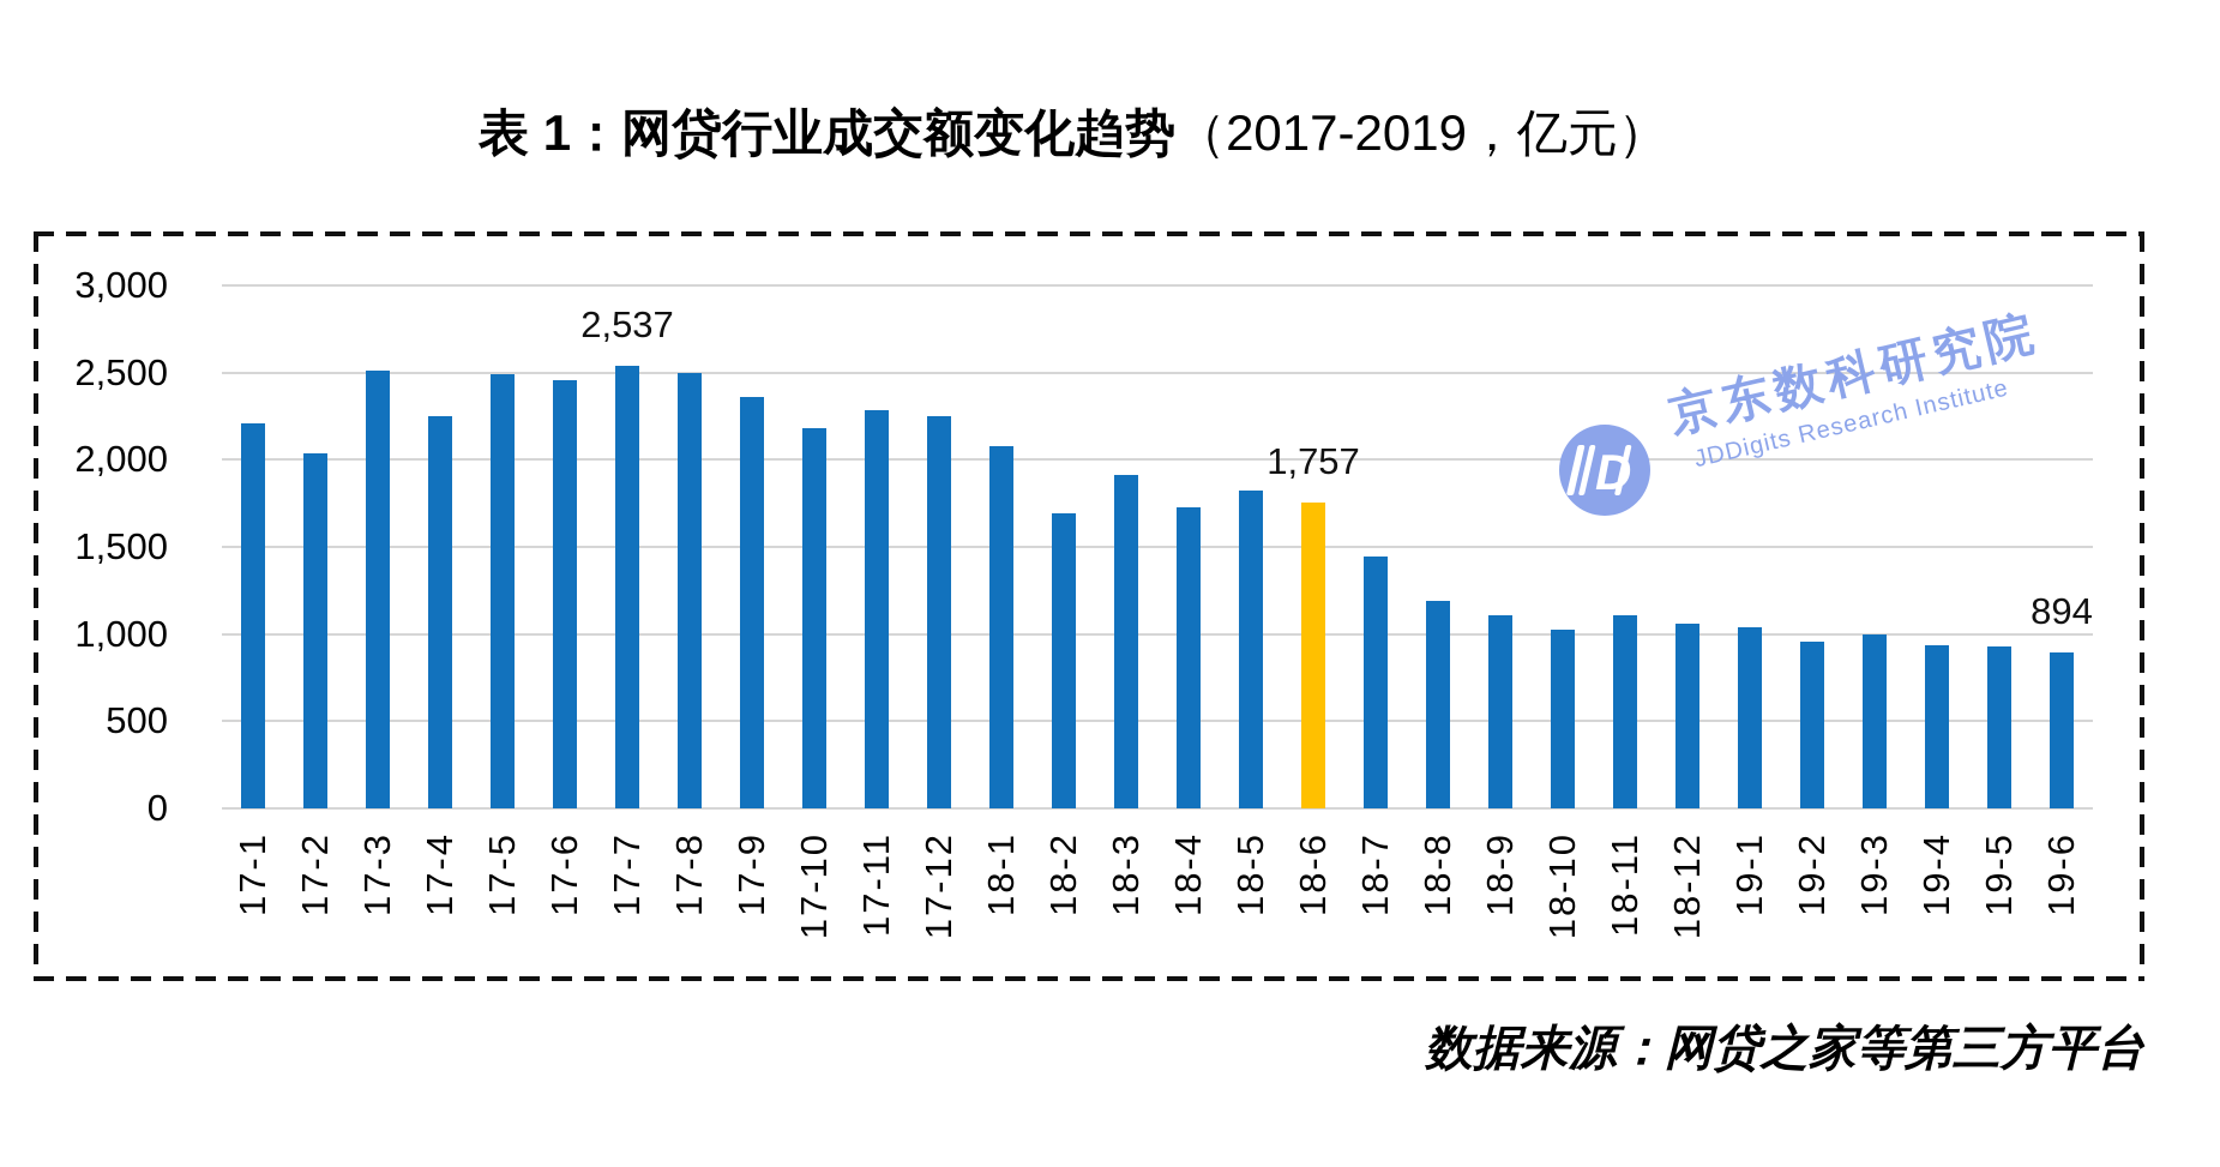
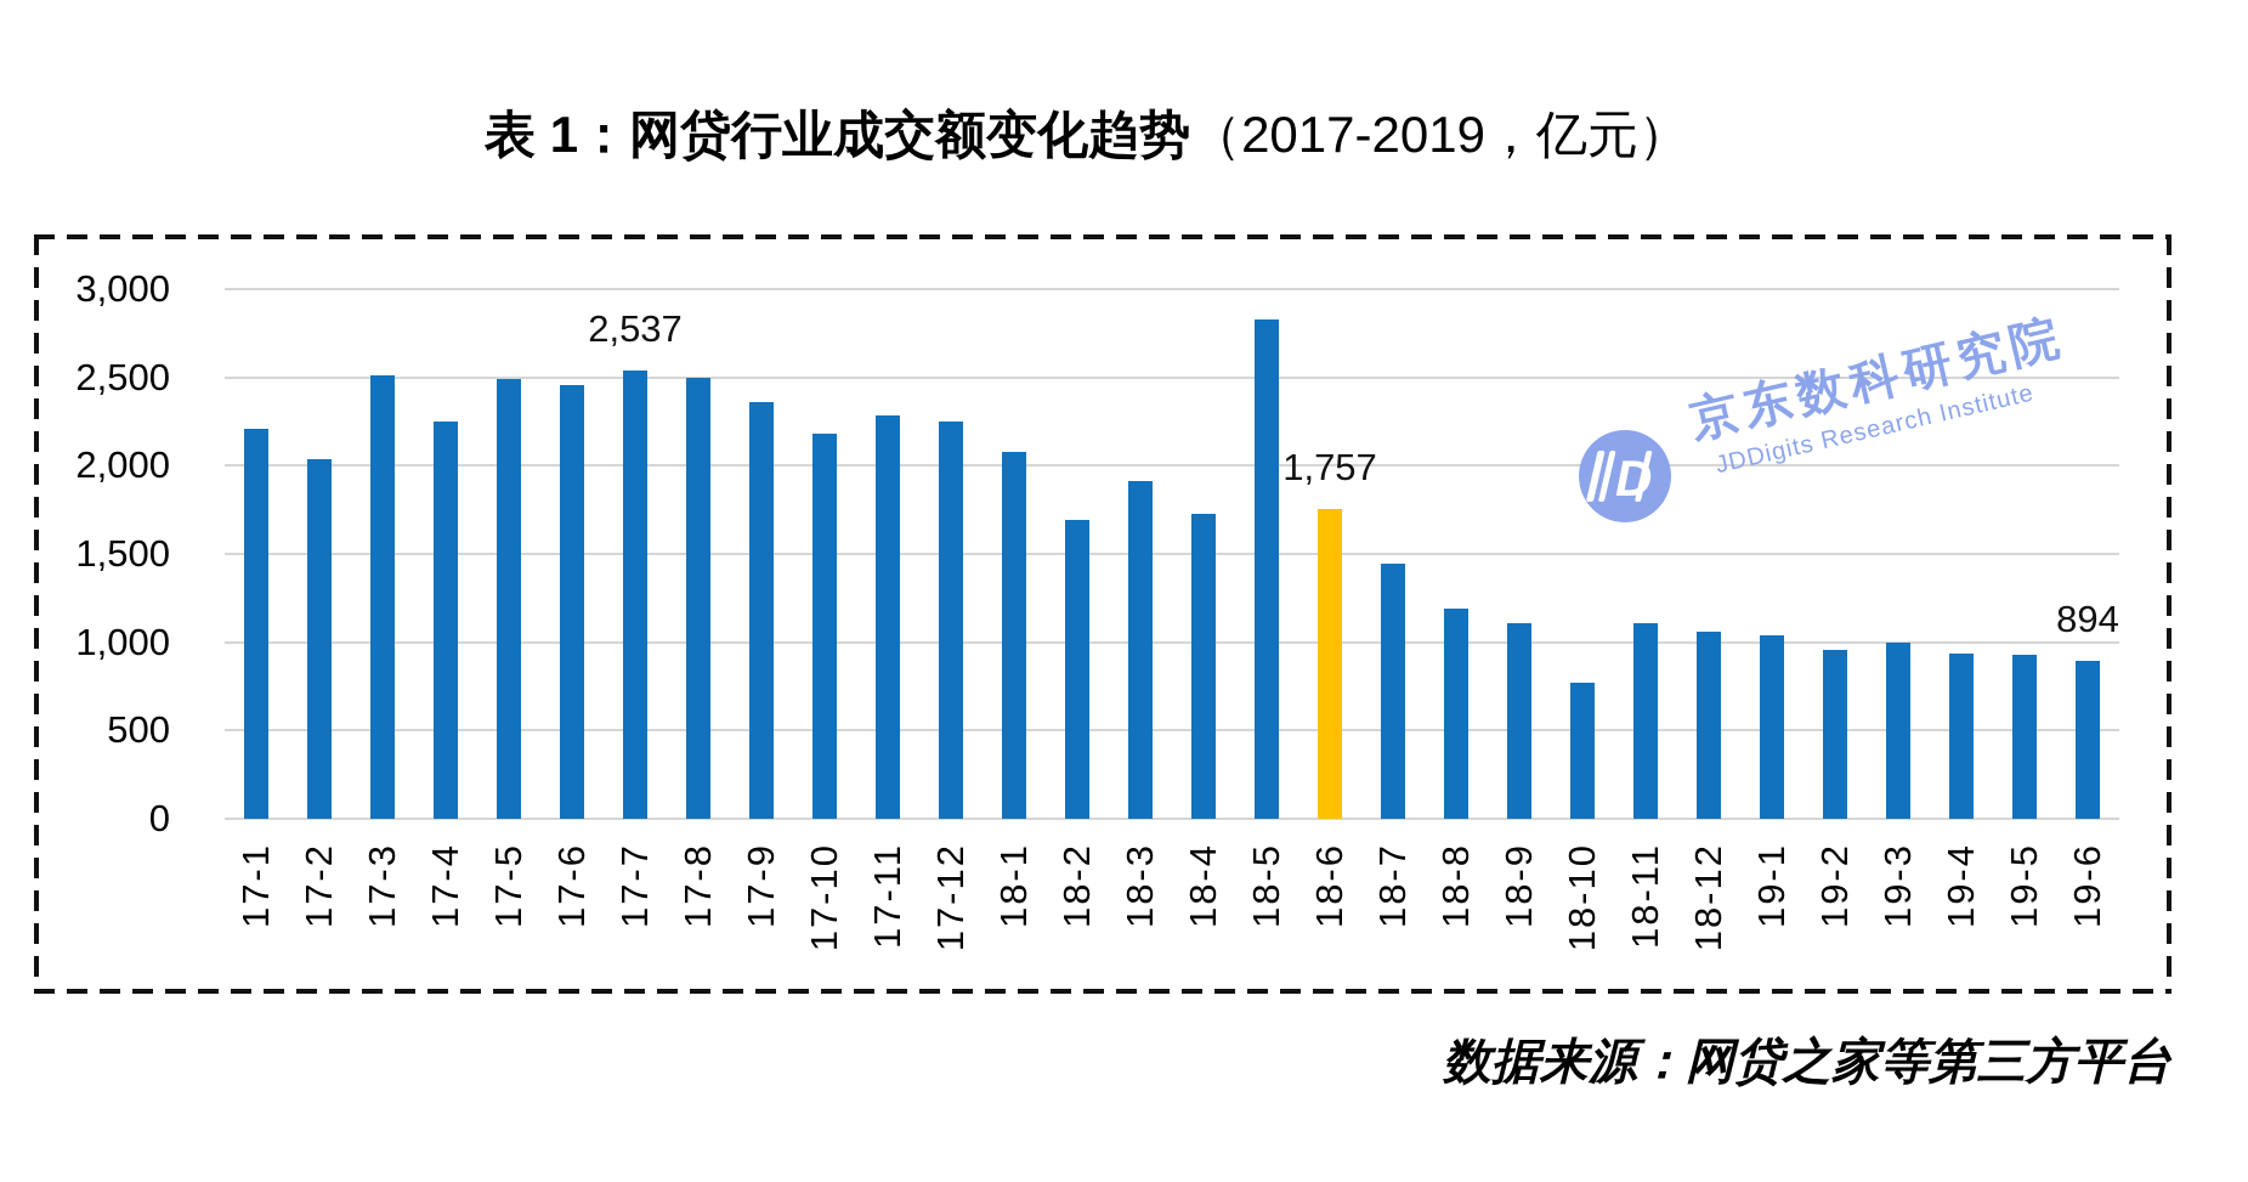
18-5: 1820 -> 2830
18-10: 1020 -> 770
